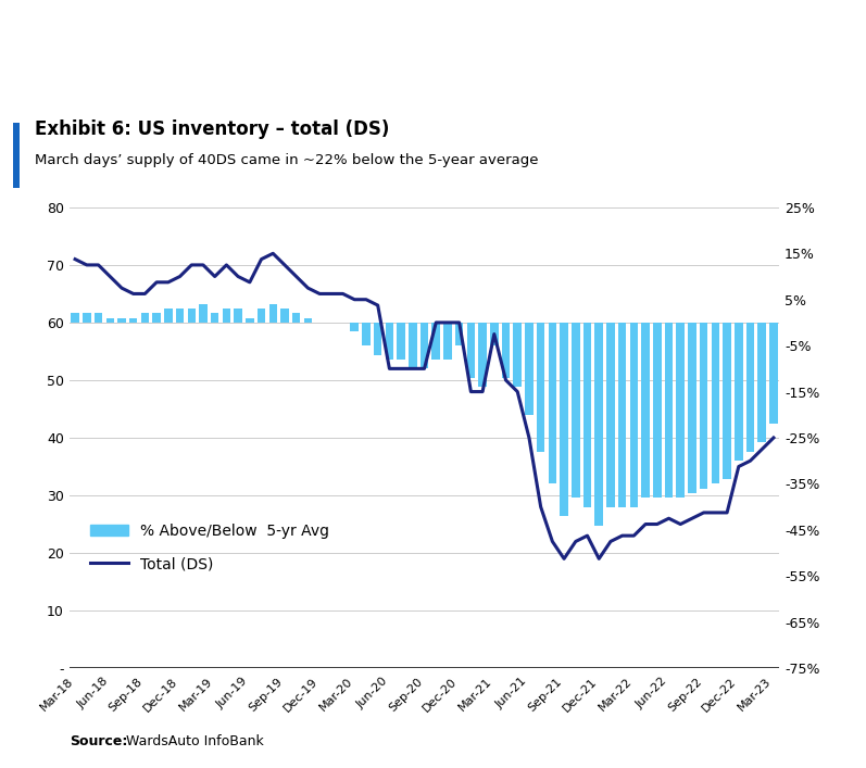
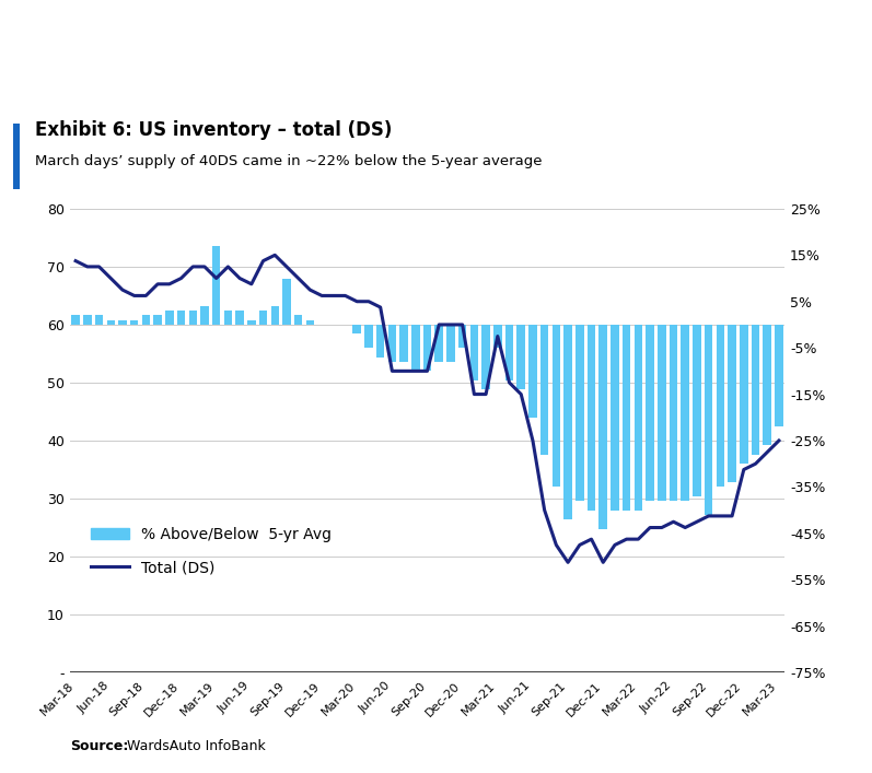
% Above/Below 5-yr Avg/Mar-19: 2% -> 17%
% Above/Below 5-yr Avg/Sep-19: 3% -> 10%
% Above/Below 5-yr Avg/Sep-22: -36% -> -41%
